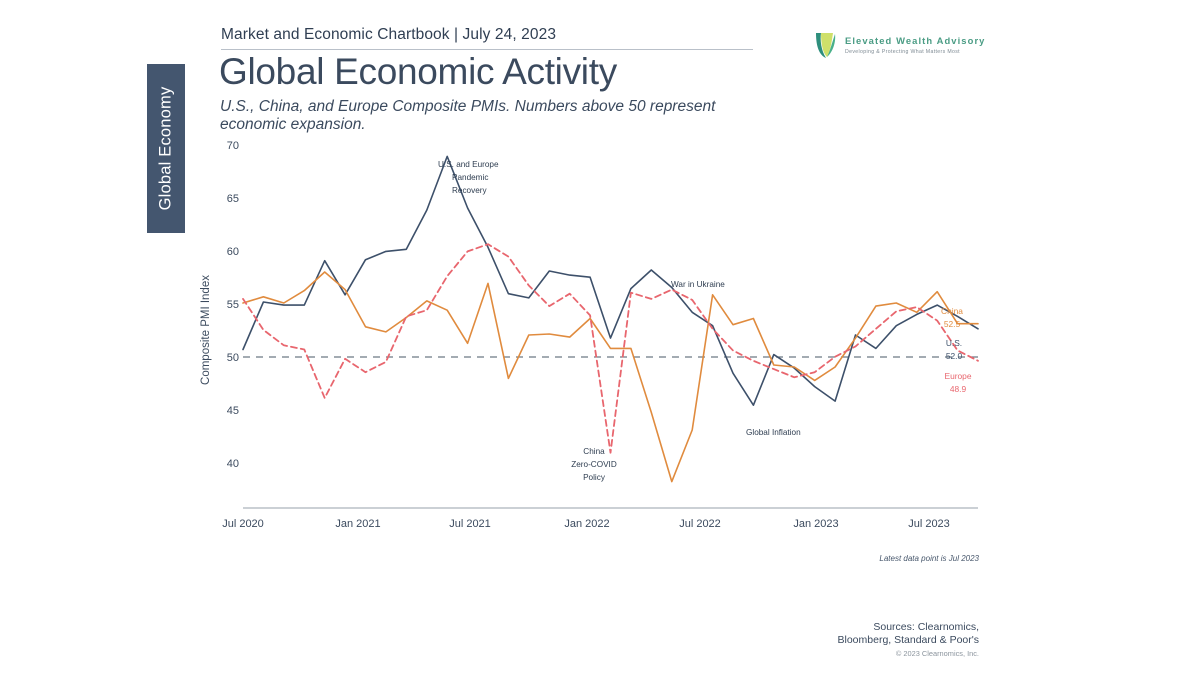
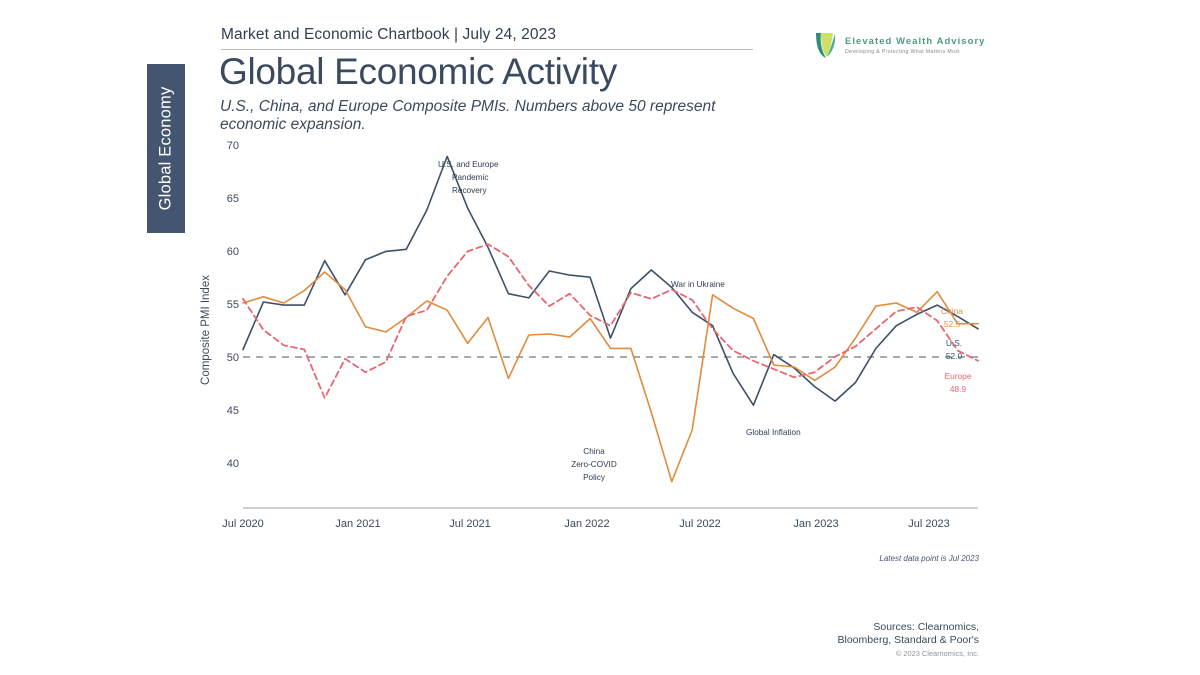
China/Jul 2021: 56.4 -> 53.1
Europe/Jan 2022: 40.0 -> 52.3
China/Jul 2022: 52.4 -> 54.0
U.S./Jan 2023: 51.4 -> 46.8
